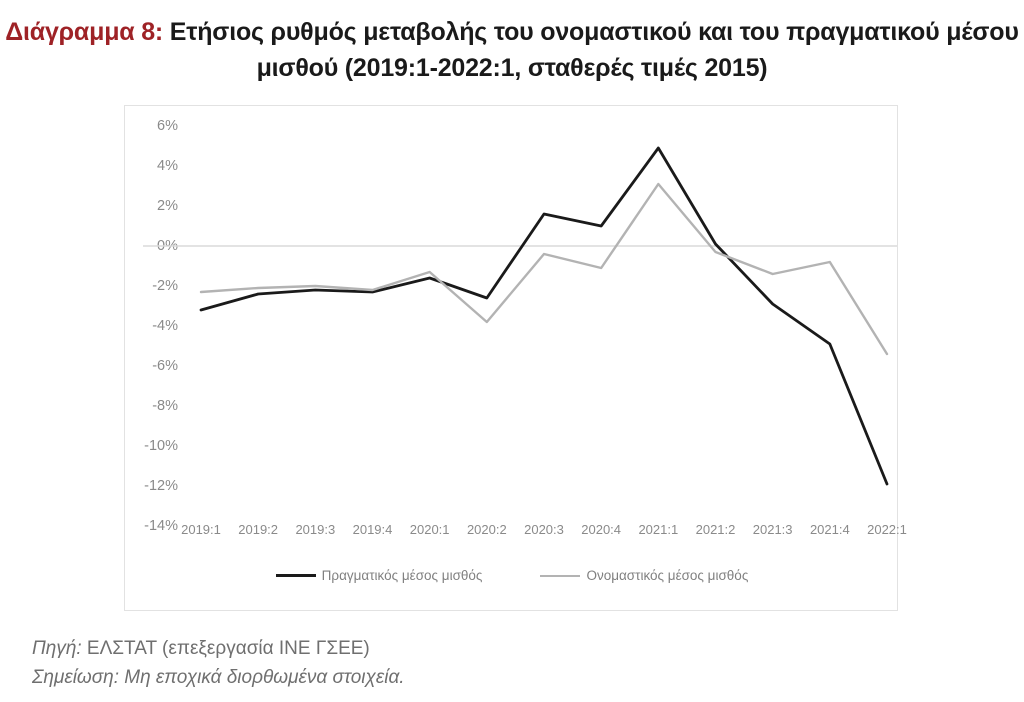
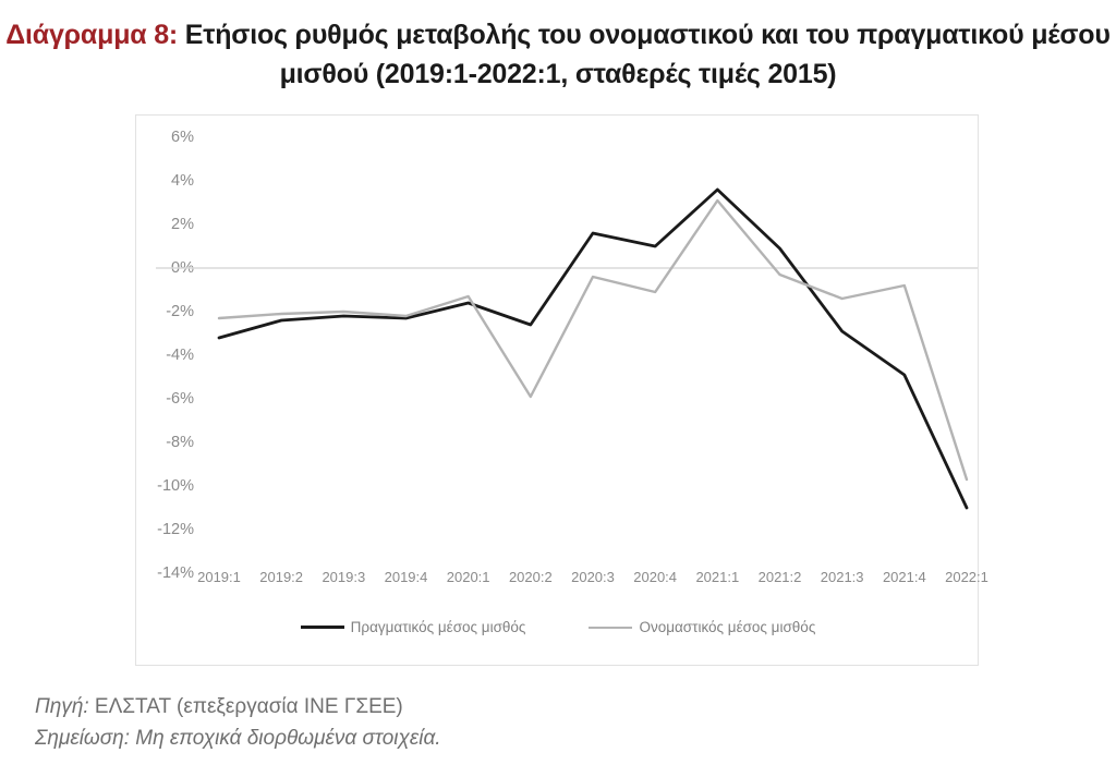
Ονομαστικός μέσος μισθός/2020:2: -3.8% -> -5.9%
Πραγματικός μέσος μισθός/2021:1: 4.9% -> 3.6%
Πραγματικός μέσος μισθός/2021:2: 0.1% -> 0.9%
Πραγματικός μέσος μισθός/2022:1: -11.9% -> -11.0%
Ονομαστικός μέσος μισθός/2022:1: -5.4% -> -9.7%
